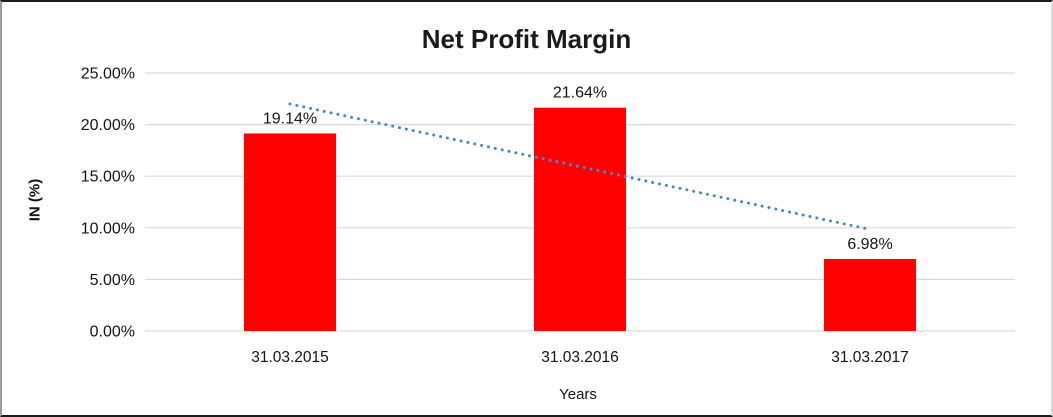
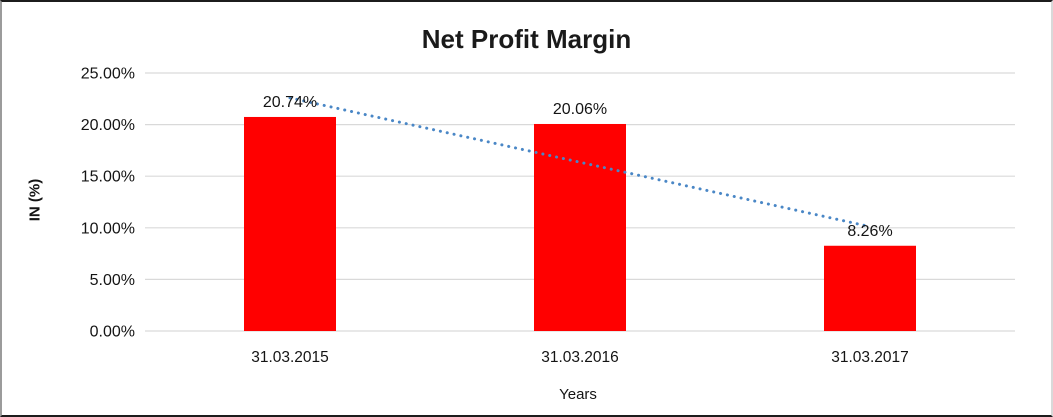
31.03.2015: 19.14% -> 20.74%
31.03.2016: 21.64% -> 20.06%
31.03.2017: 6.98% -> 8.26%
